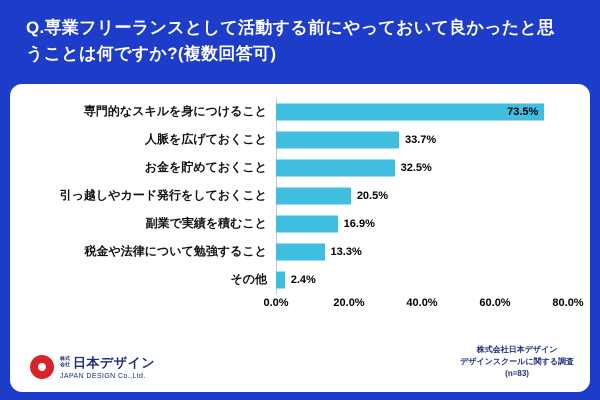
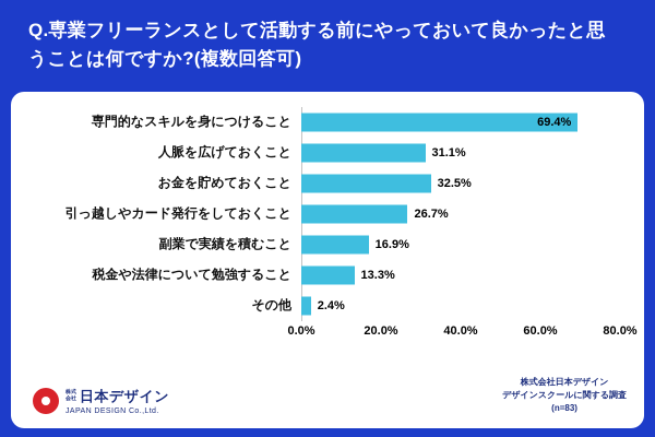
専門的なスキルを身につけること: 73.5% -> 69.4%
人脈を広げておくこと: 33.7% -> 31.1%
引っ越しやカード発行をしておくこと: 20.5% -> 26.7%
